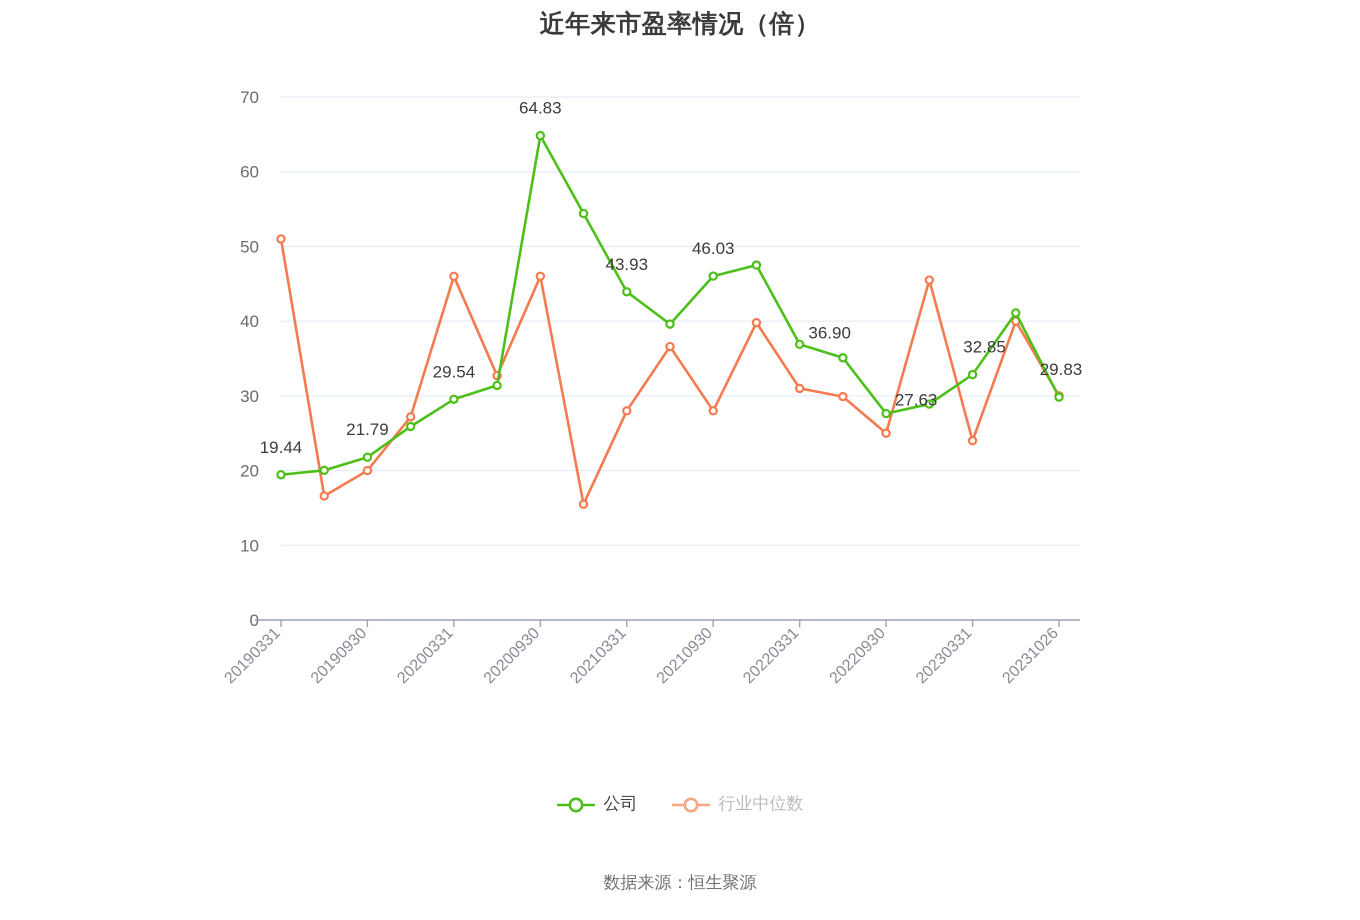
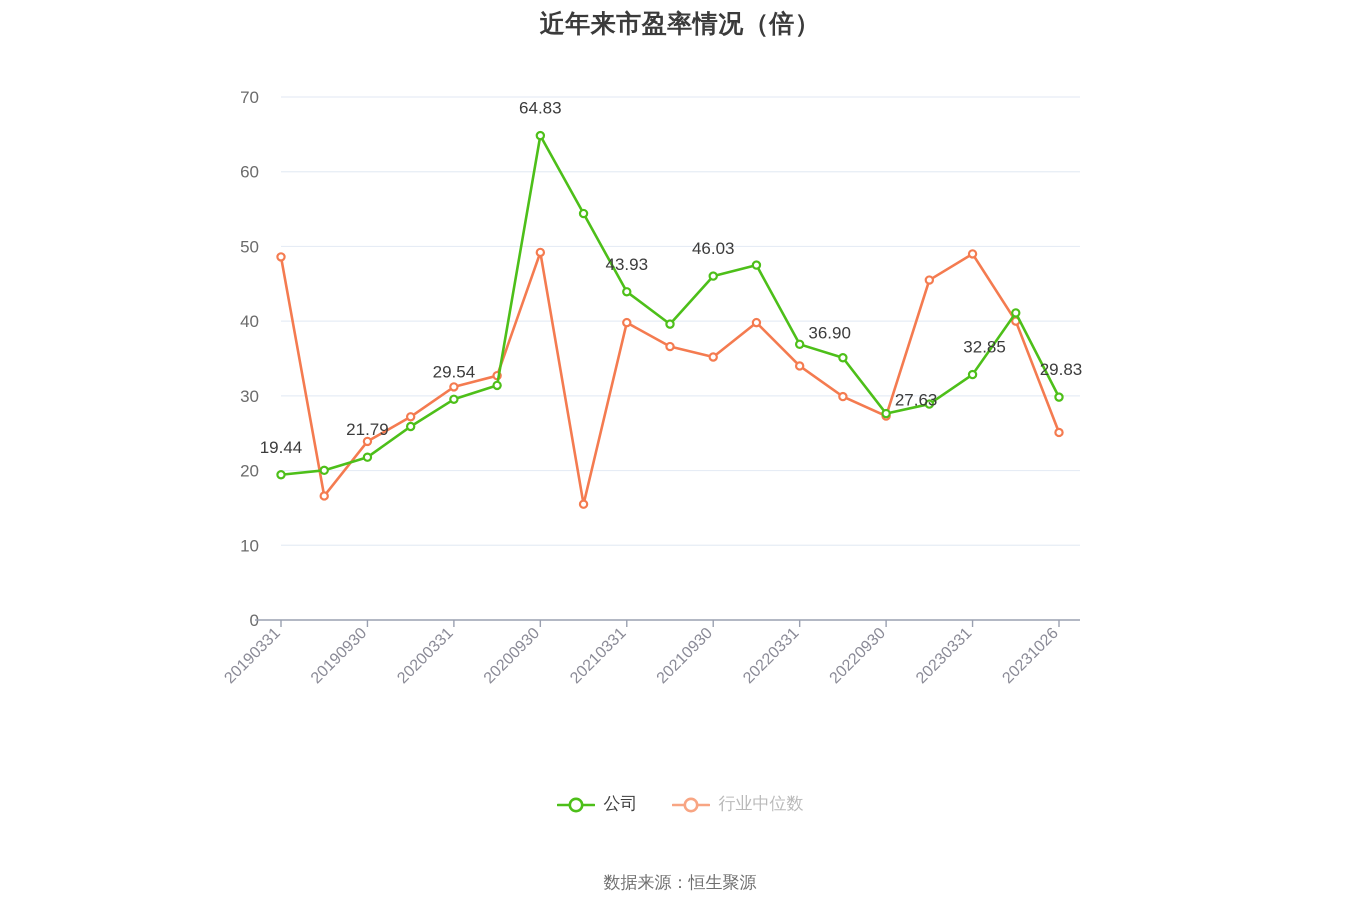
行业中位数/20190331: 51 -> 49
行业中位数/20190930: 20 -> 24
行业中位数/20200331: 46 -> 31
行业中位数/20200930: 46 -> 49
行业中位数/20210331: 28 -> 40
行业中位数/20210930: 28 -> 35
行业中位数/20220331: 31 -> 34
行业中位数/20220930: 25 -> 27
行业中位数/20230331: 24 -> 49
行业中位数/20231026: 30 -> 25
